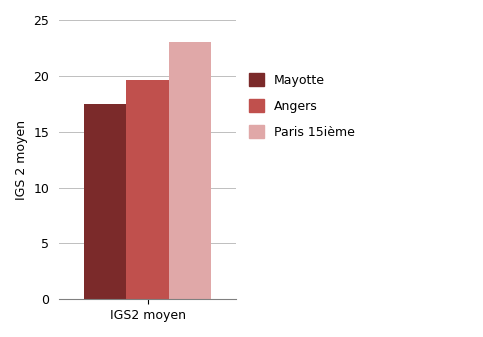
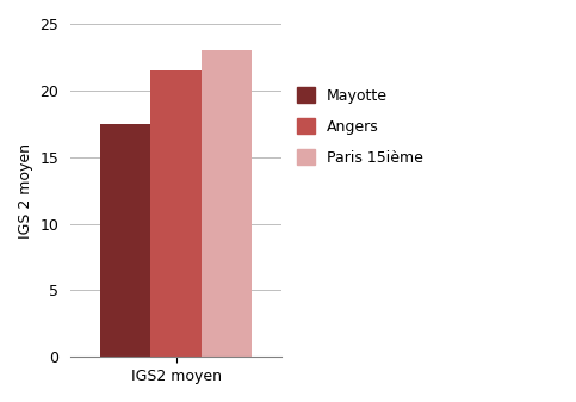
IGS2 moyen: 19.6 -> 21.5
